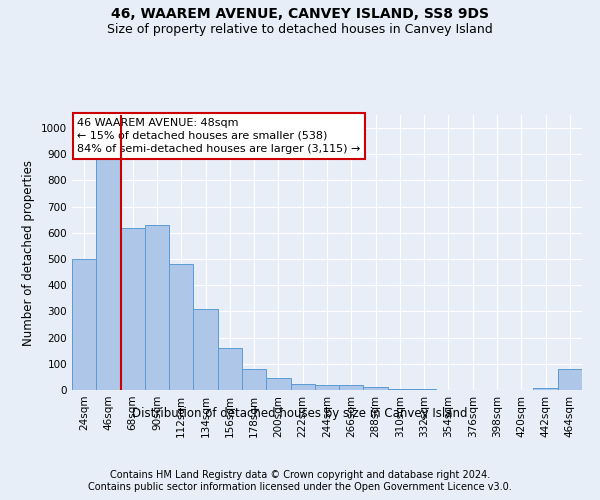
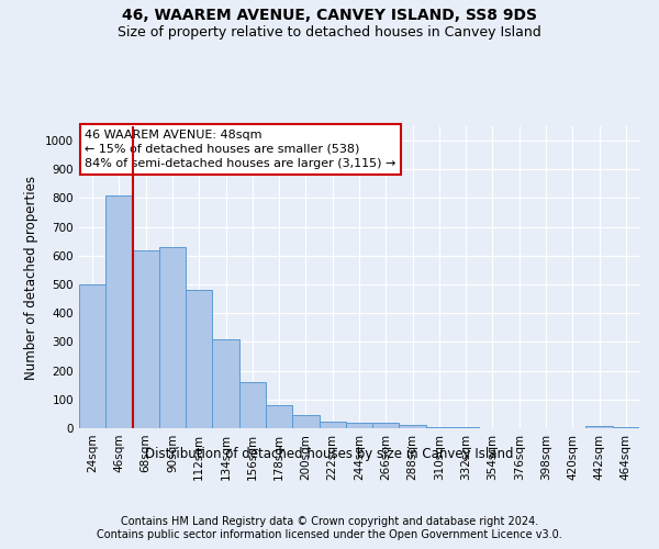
46sqm: 885 -> 810
464sqm: 80 -> 2
